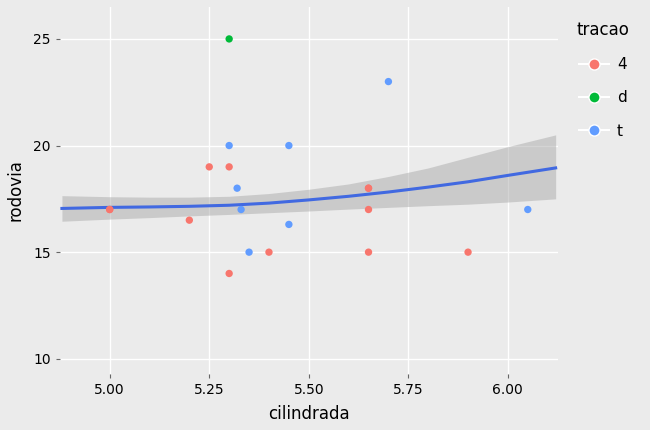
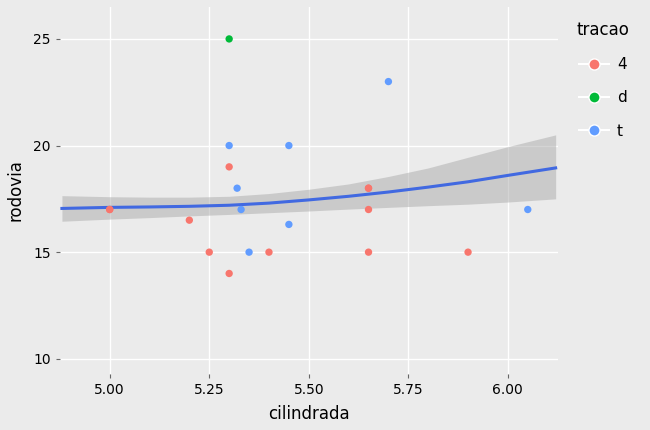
4/5.25: 19.0 -> 15.0
